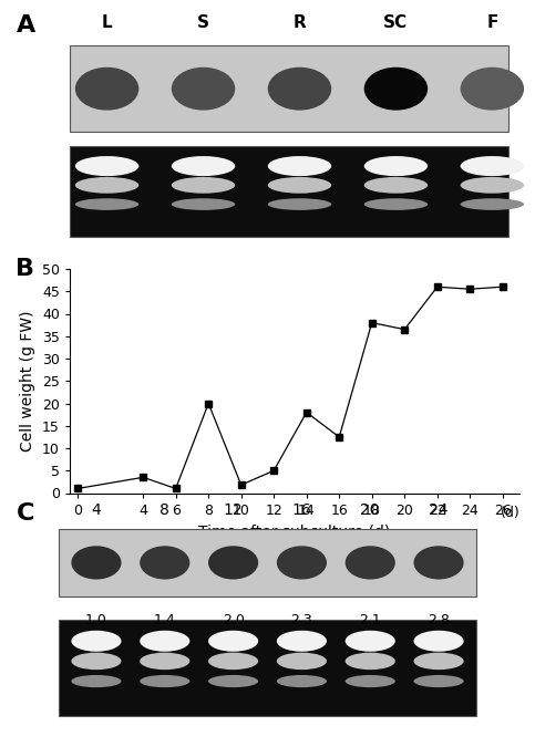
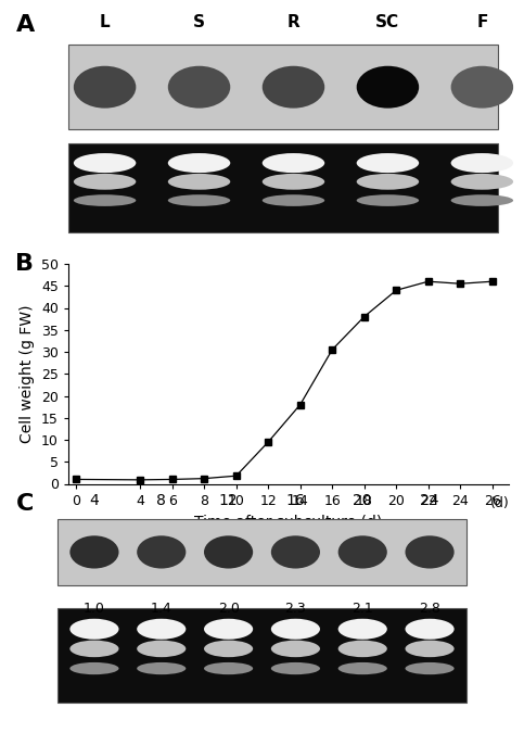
4: 3.5 -> 0.9
8: 20.0 -> 1.2
12: 5.0 -> 9.5
16: 12.5 -> 30.5
20: 36.5 -> 44.0
